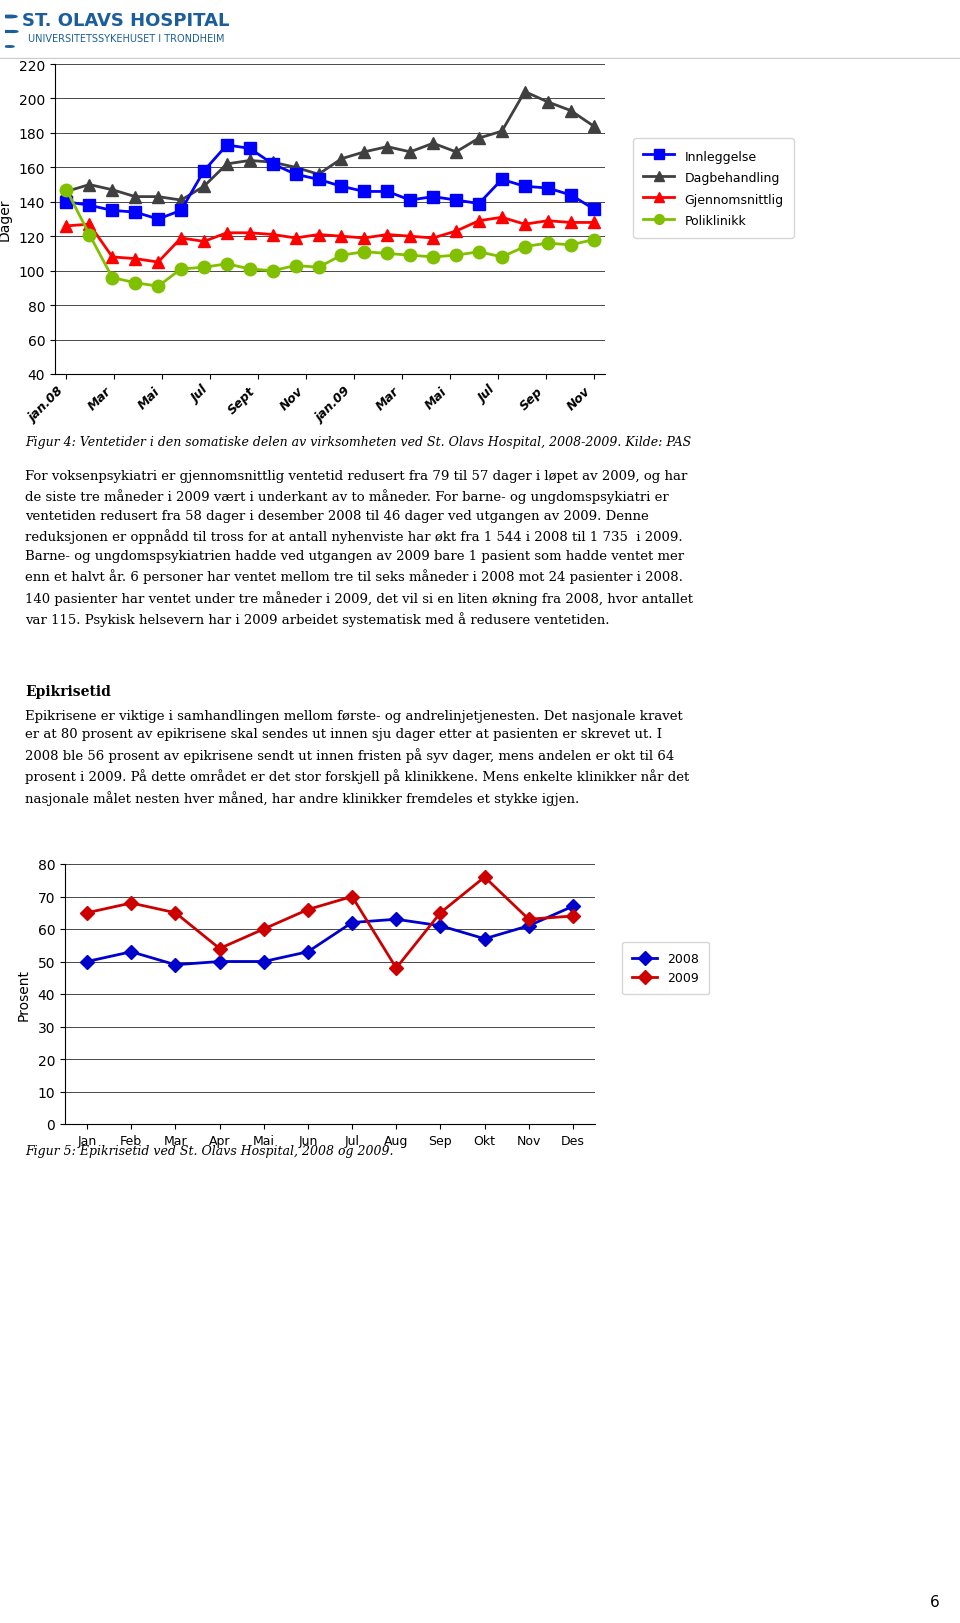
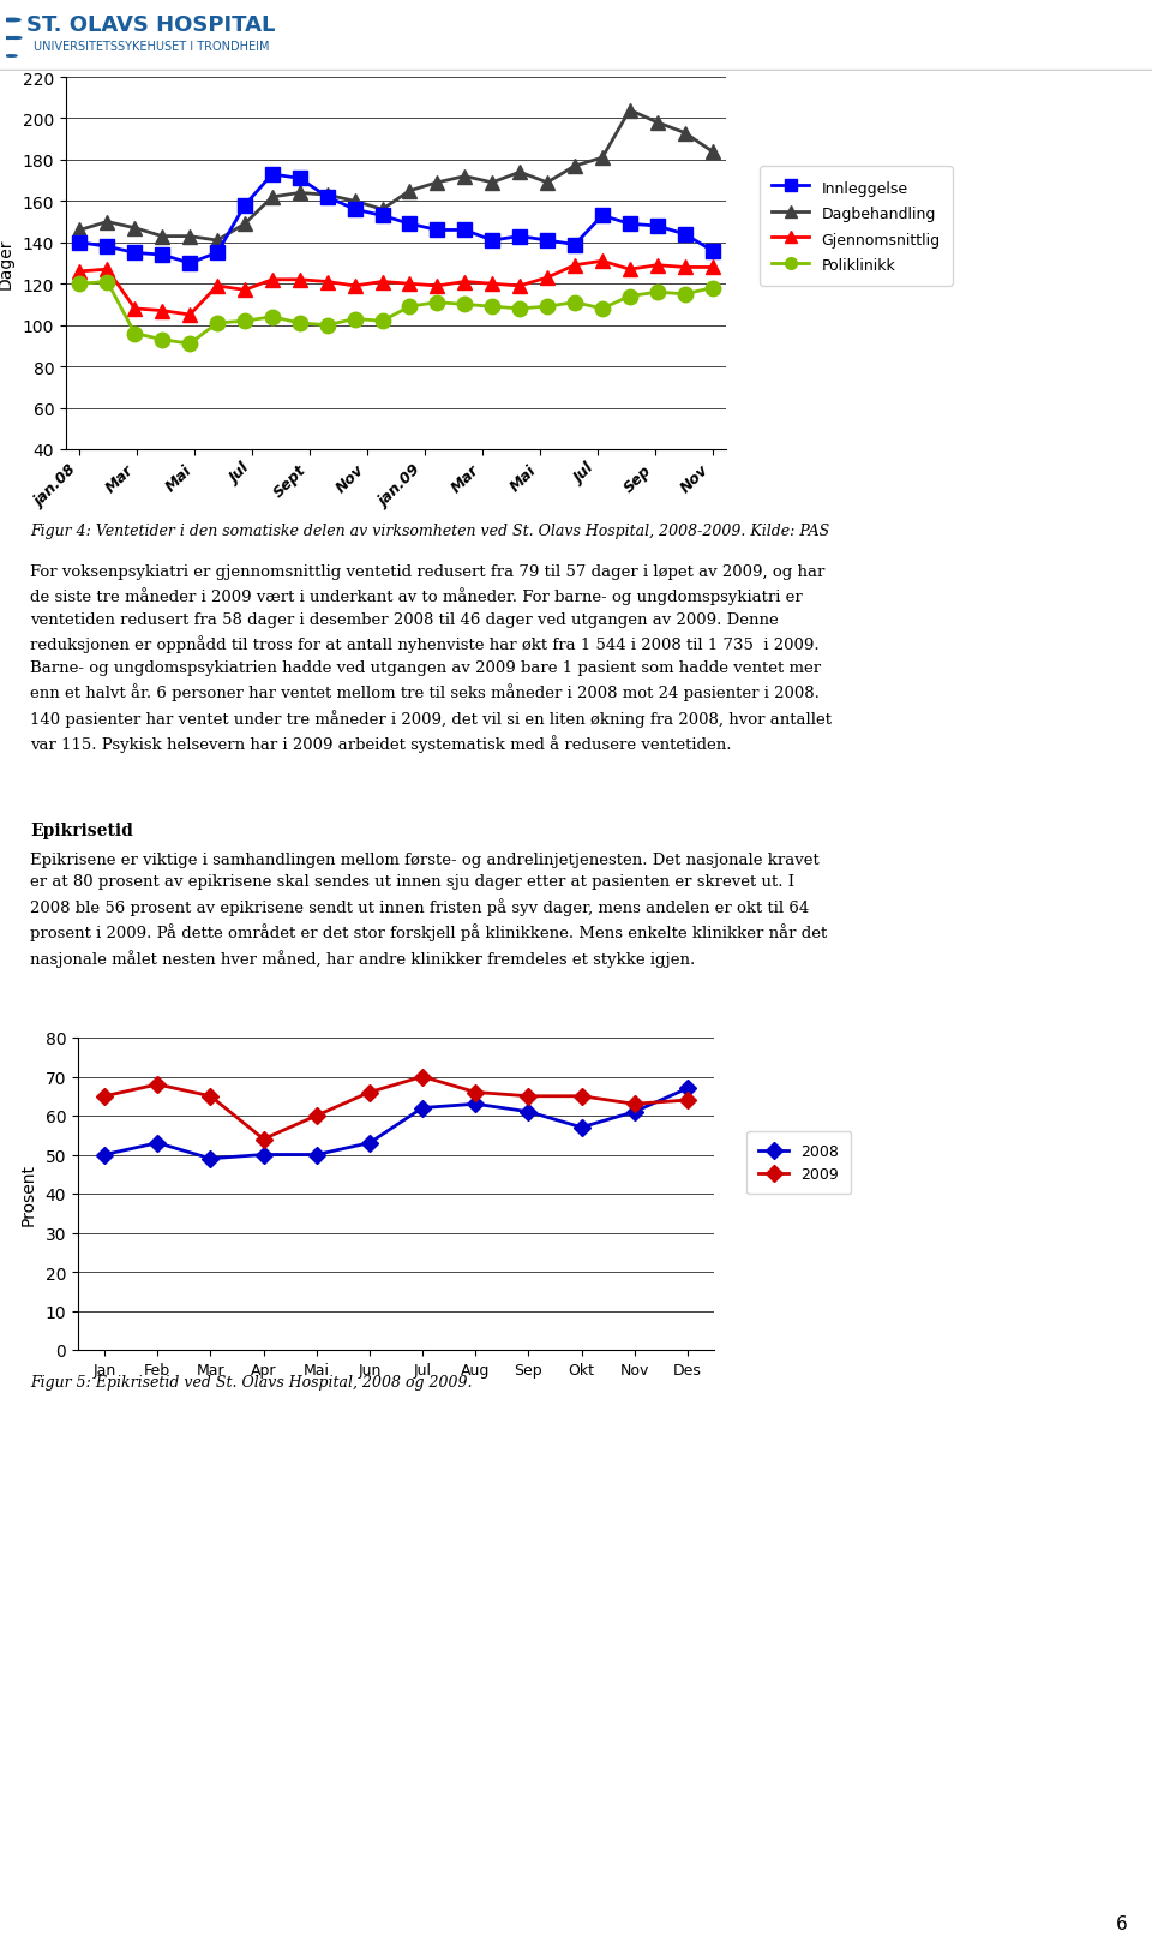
Poliklinikk/jan.08: 147 -> 120
2009/Aug: 48 -> 66
2009/Okt: 76 -> 65
